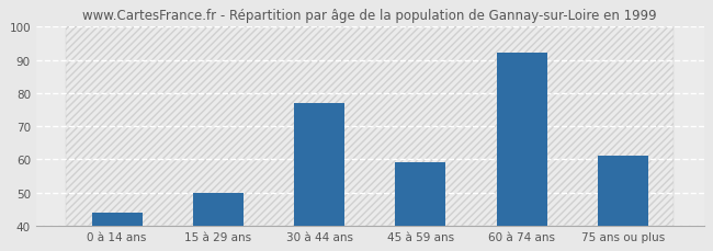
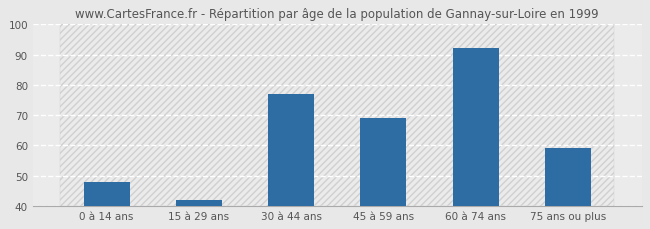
0 à 14 ans: 44 -> 48
15 à 29 ans: 50 -> 42
45 à 59 ans: 59 -> 69
75 ans ou plus: 61 -> 59
